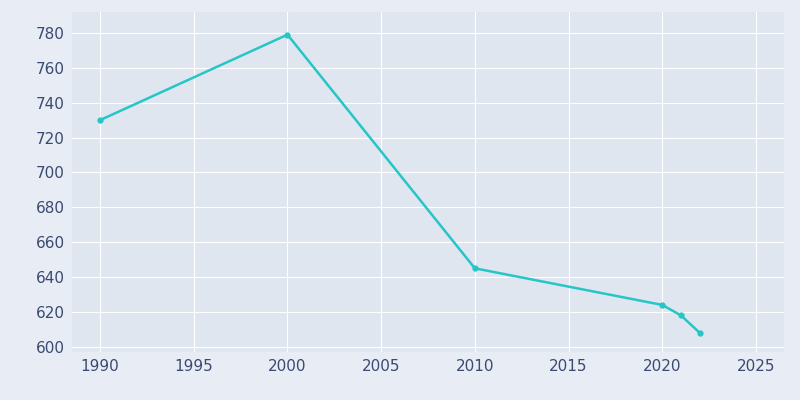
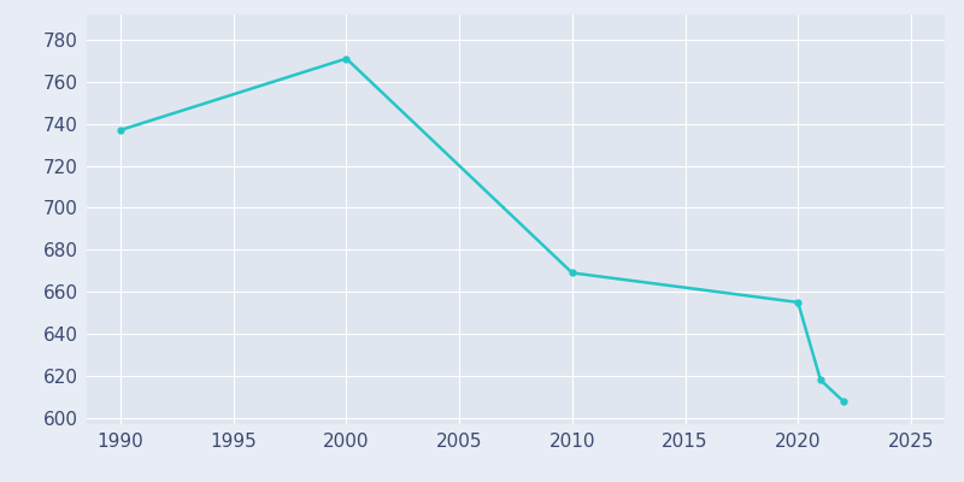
1990: 730 -> 737
2000: 779 -> 771
2010: 645 -> 669
2020: 624 -> 655
